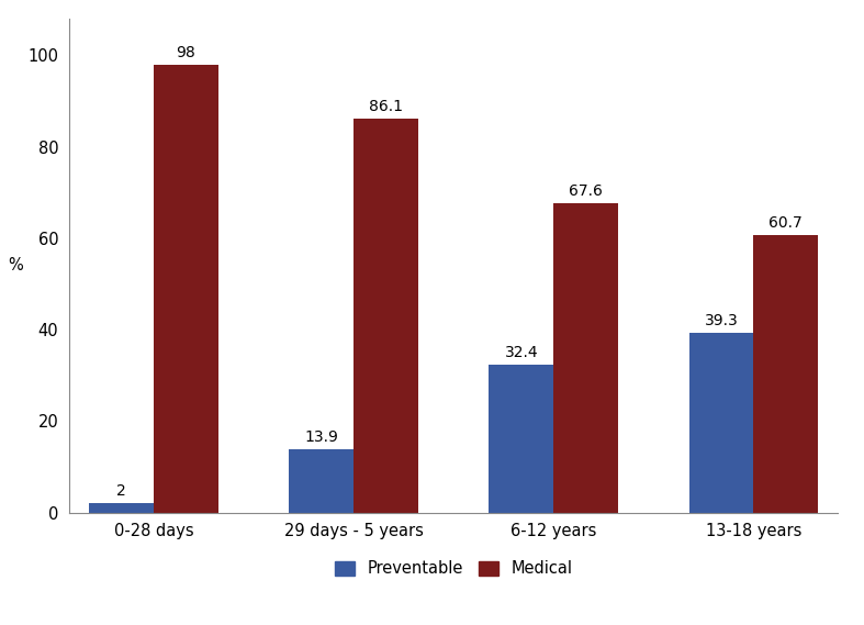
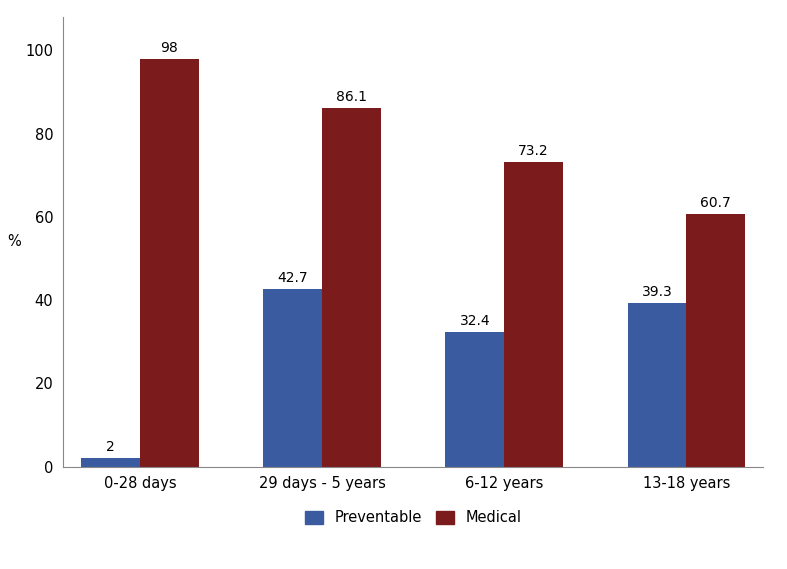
Preventable/29 days - 5 years: 13.9 -> 42.7
Medical/6-12 years: 67.6 -> 73.2
